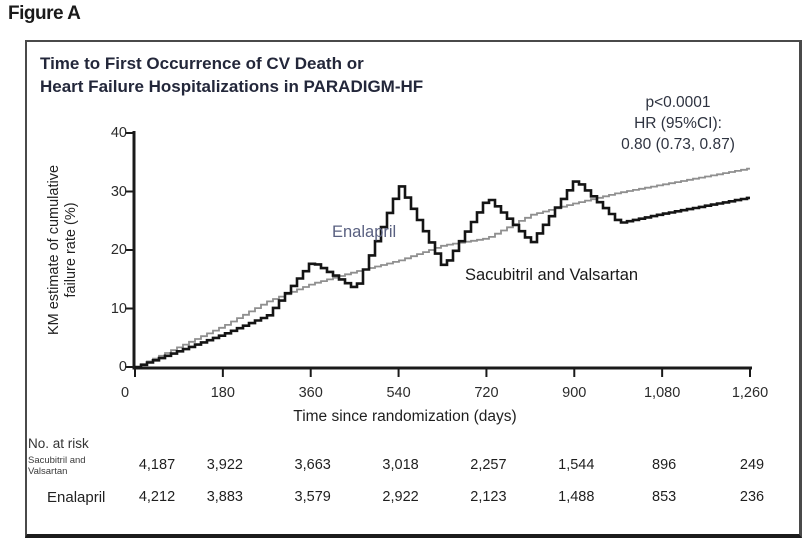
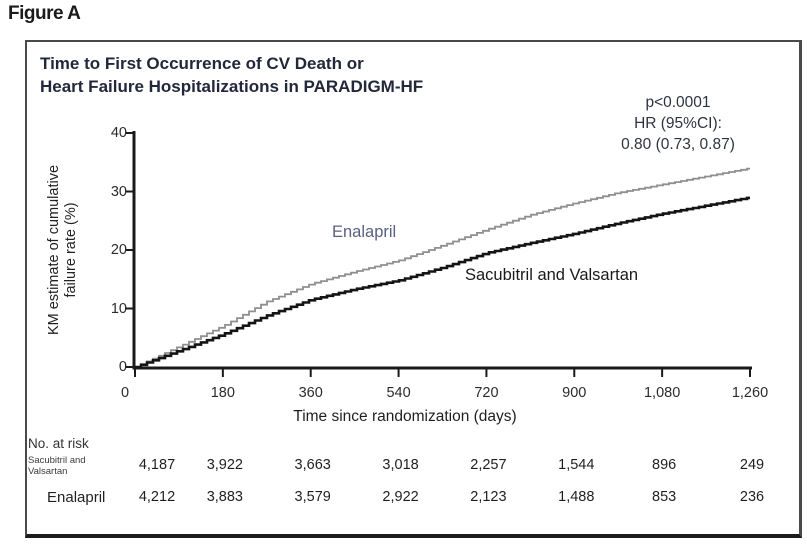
Sacubitril and Valsartan/360: 18 -> 12
Sacubitril and Valsartan/540: 31 -> 15
Enalapril/720: 22 -> 24
Sacubitril and Valsartan/720: 29 -> 20
Sacubitril and Valsartan/900: 32 -> 23
